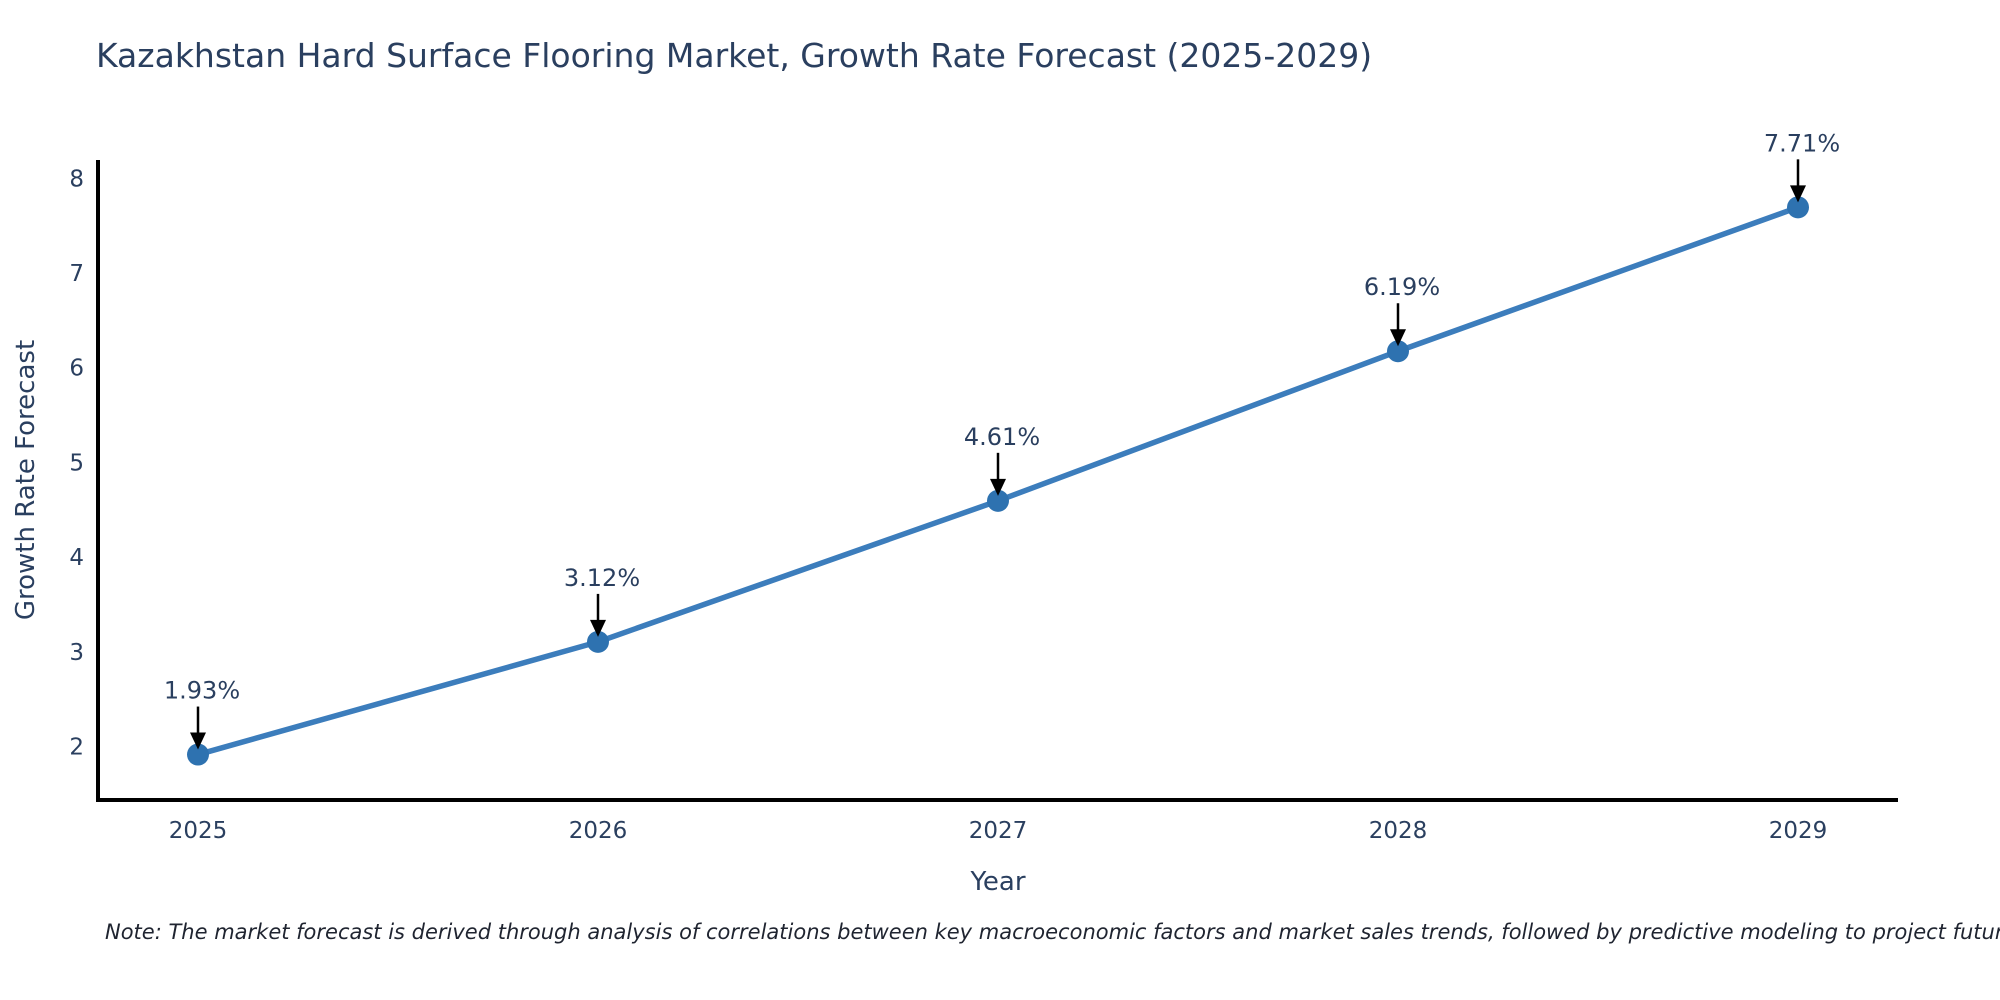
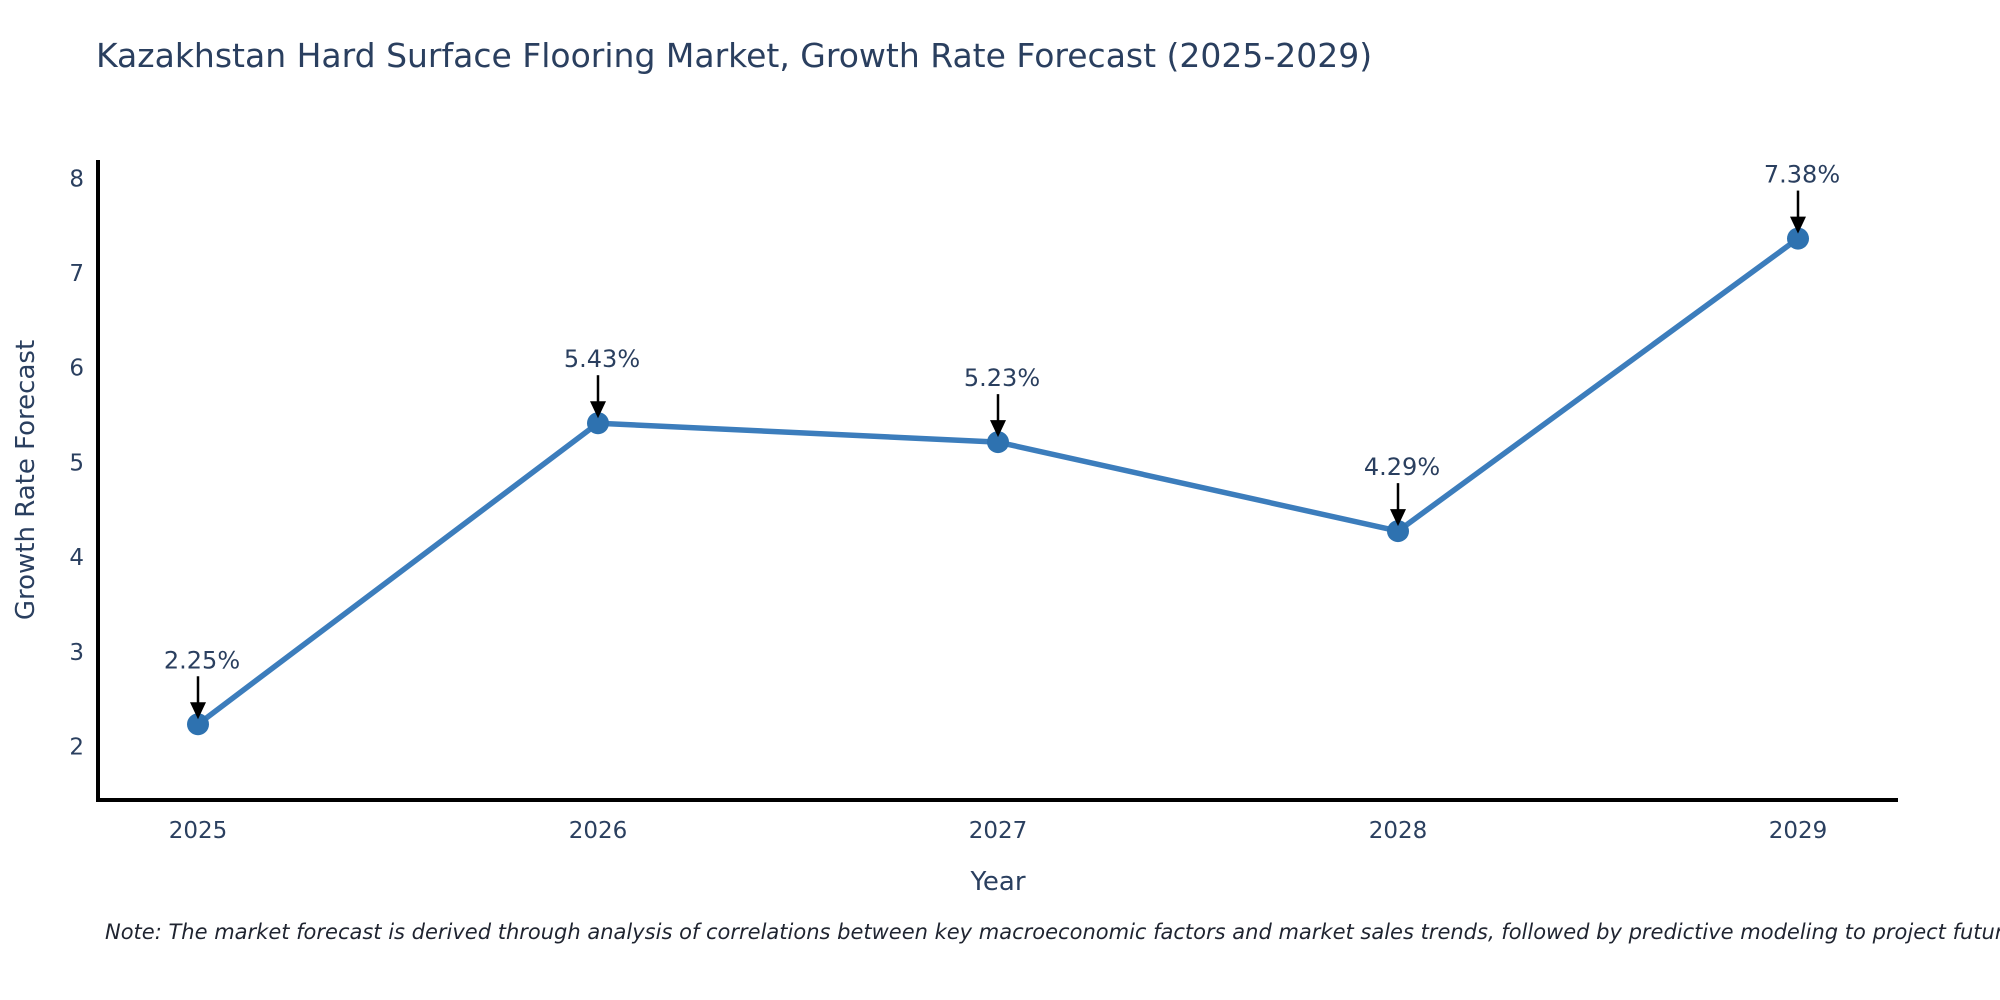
2025: 1.93% -> 2.25%
2026: 3.12% -> 5.43%
2027: 4.61% -> 5.23%
2028: 6.19% -> 4.29%
2029: 7.71% -> 7.38%
